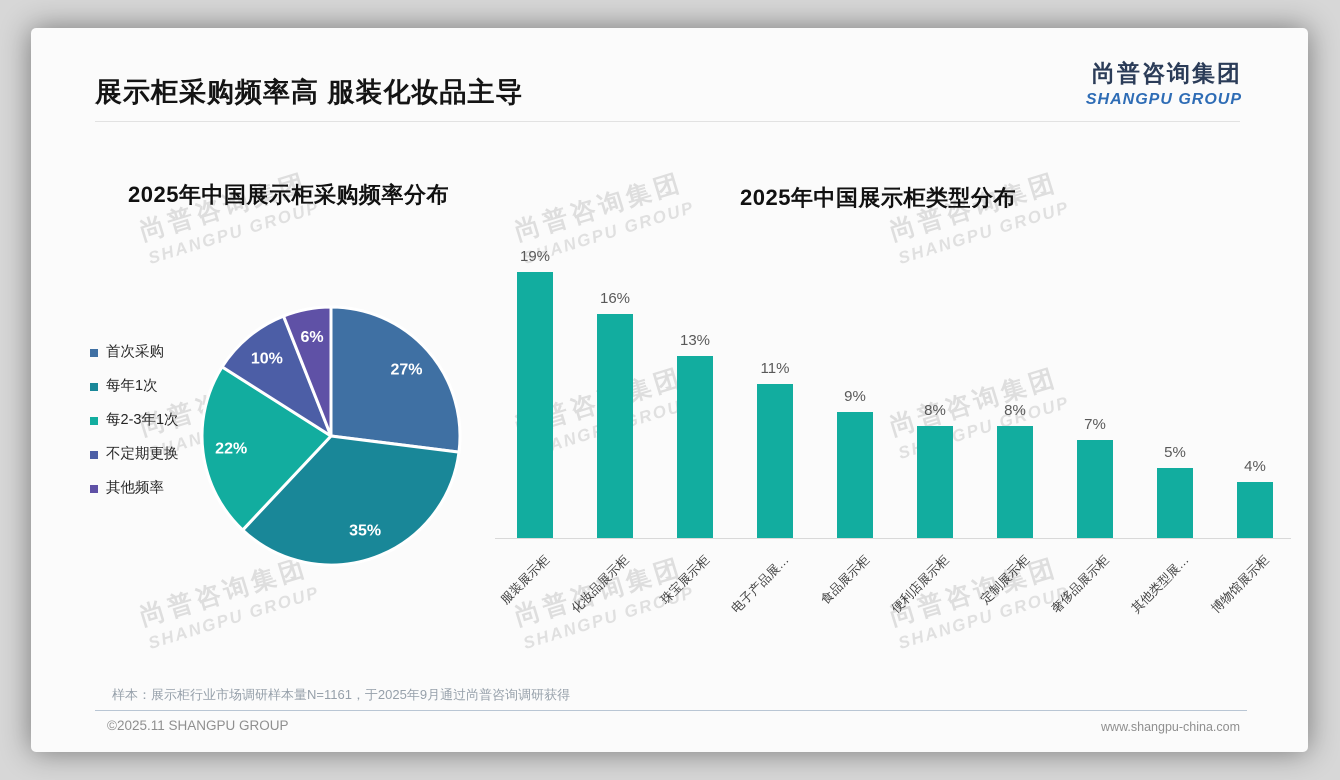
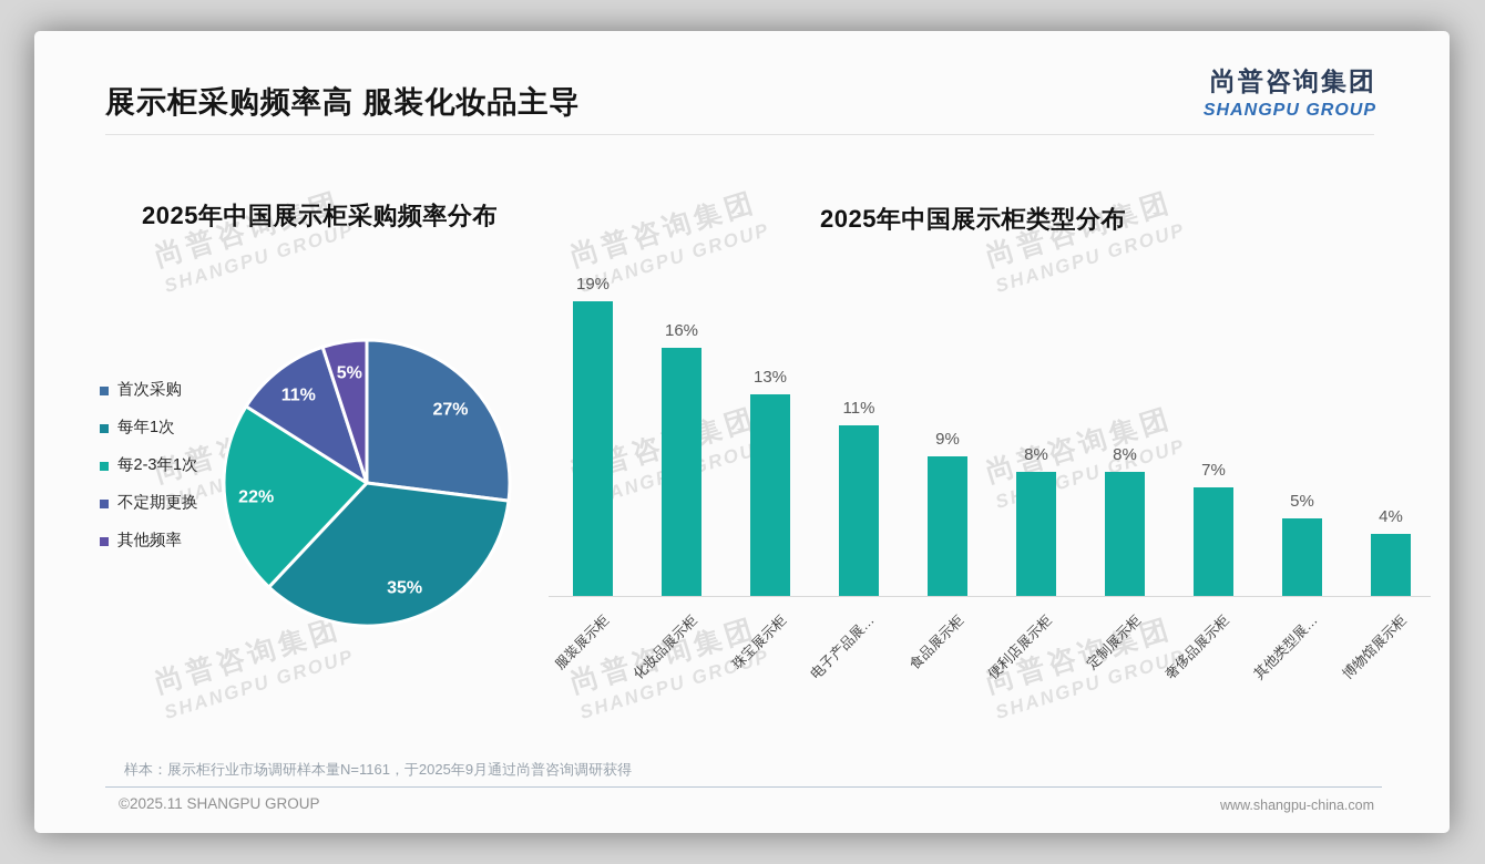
2025年中国展示柜采购频率分布/不定期更换: 10% -> 11%
2025年中国展示柜采购频率分布/其他频率: 6% -> 5%
